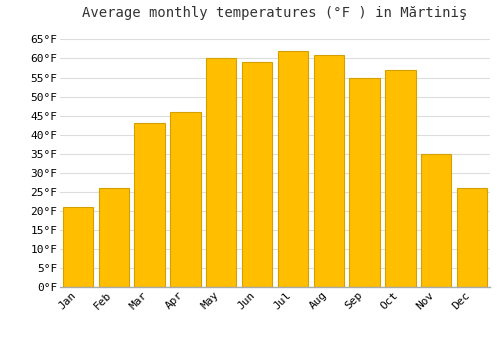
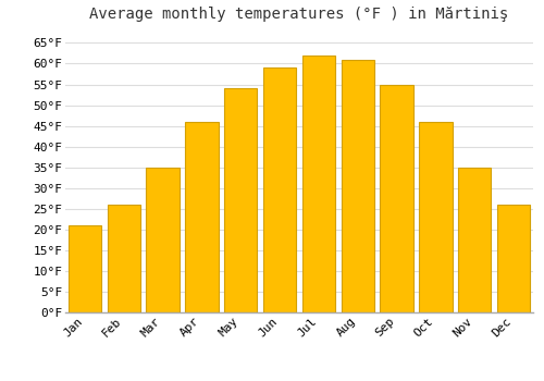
Mar: 43°F -> 35°F
May: 60°F -> 54°F
Oct: 57°F -> 46°F
